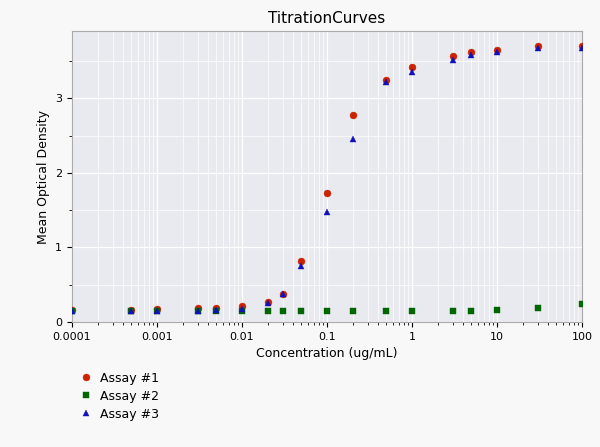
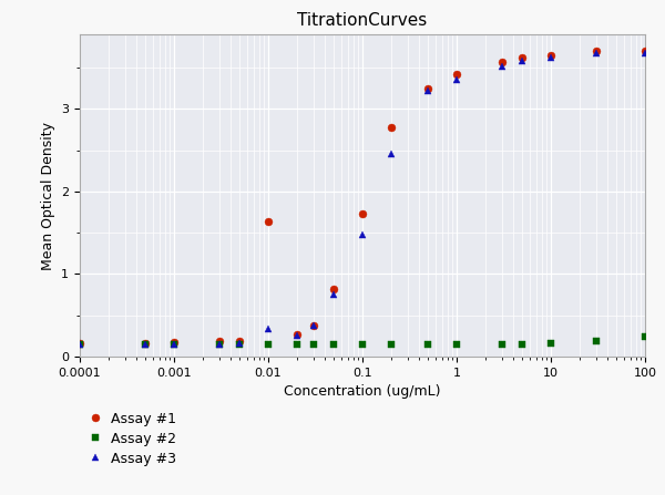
Assay #1/0.01: 0.21 -> 1.64
Assay #3/0.01: 0.17 -> 0.34
